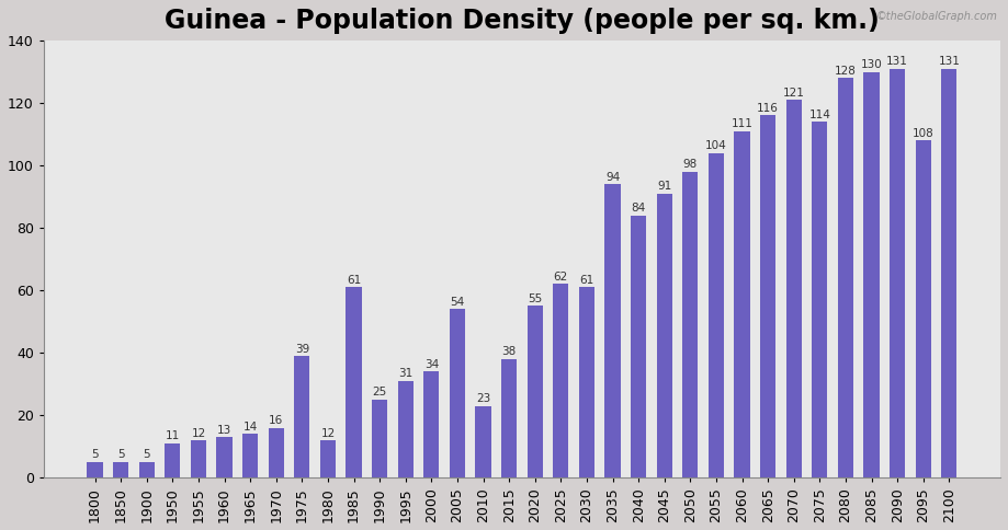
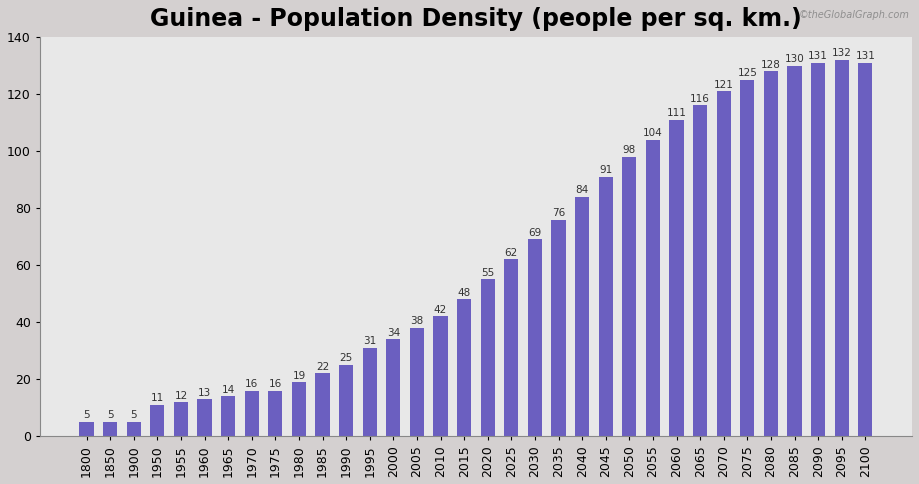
1975: 39 -> 16
1980: 12 -> 19
1985: 61 -> 22
2005: 54 -> 38
2010: 23 -> 42
2015: 38 -> 48
2030: 61 -> 69
2035: 94 -> 76
2075: 114 -> 125
2095: 108 -> 132
